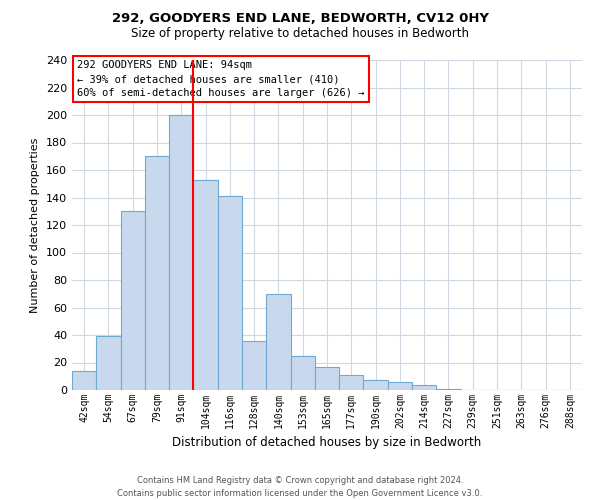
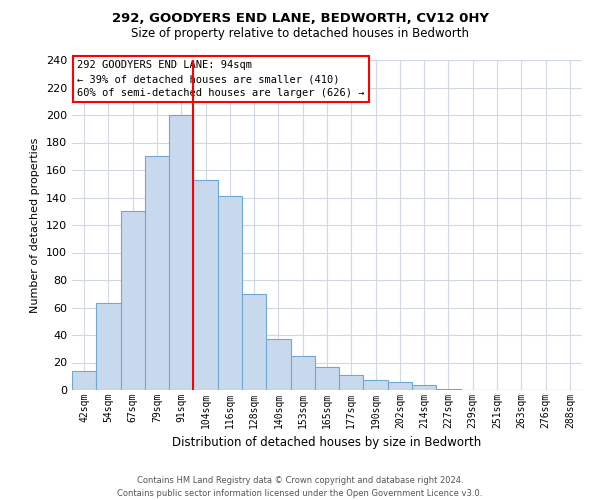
54sqm: 39 -> 63
128sqm: 36 -> 70
140sqm: 70 -> 37
